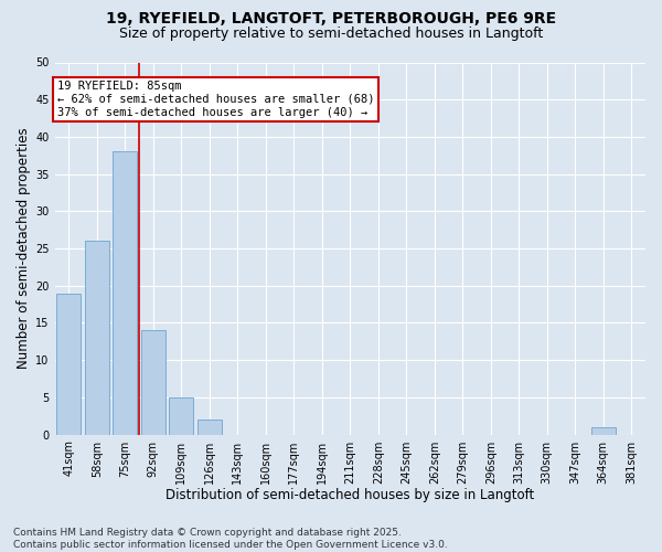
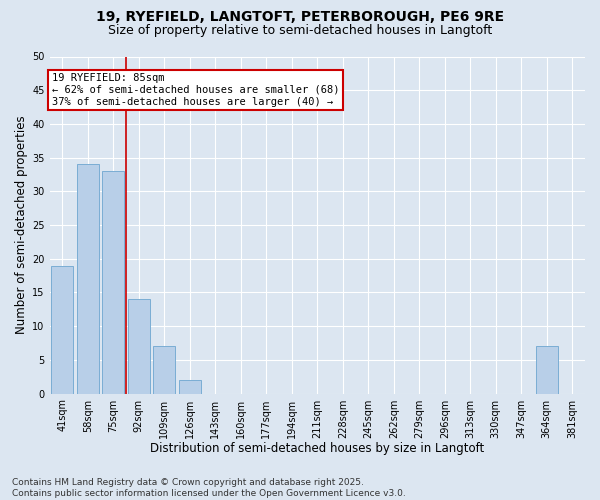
58sqm: 26 -> 34
75sqm: 38 -> 33
109sqm: 5 -> 7
364sqm: 1 -> 7
